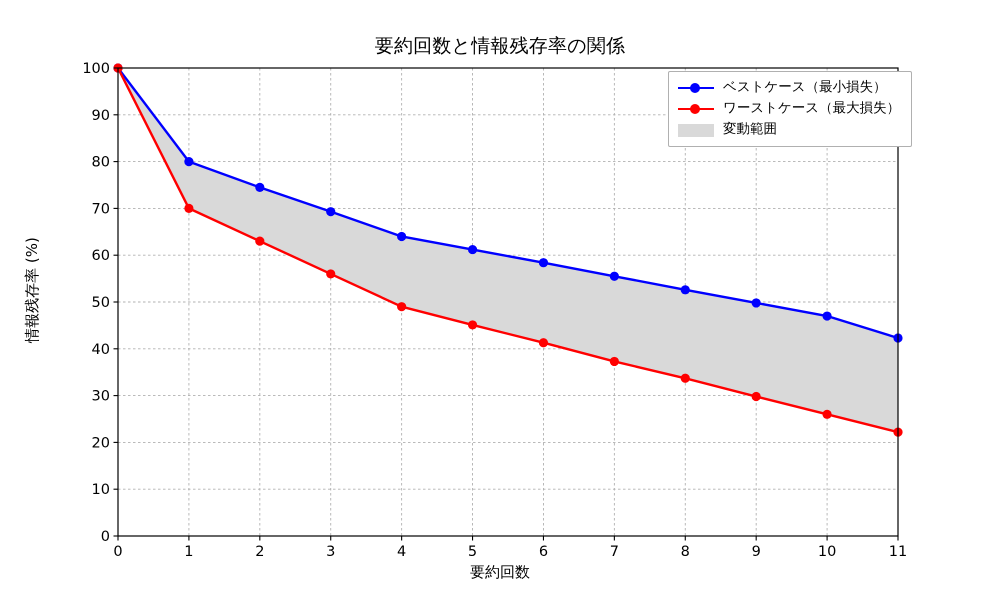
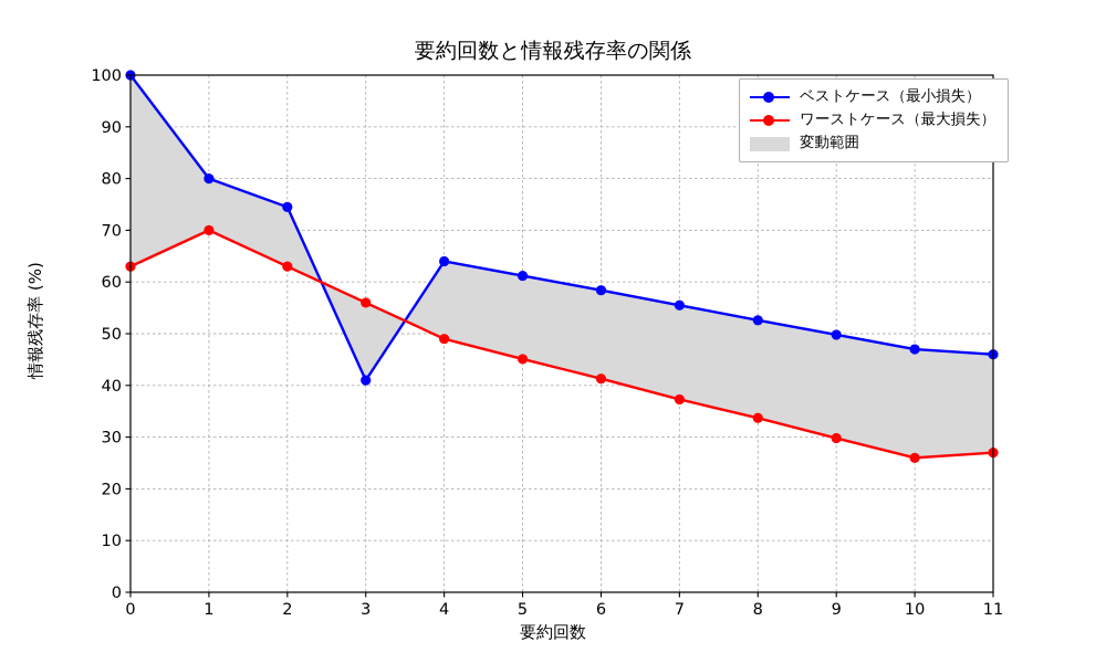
ワーストケース（最大損失）/0: 100 -> 63
ベストケース（最小損失）/3: 69 -> 41
ベストケース（最小損失）/11: 42 -> 46
ワーストケース（最大損失）/11: 22 -> 27
